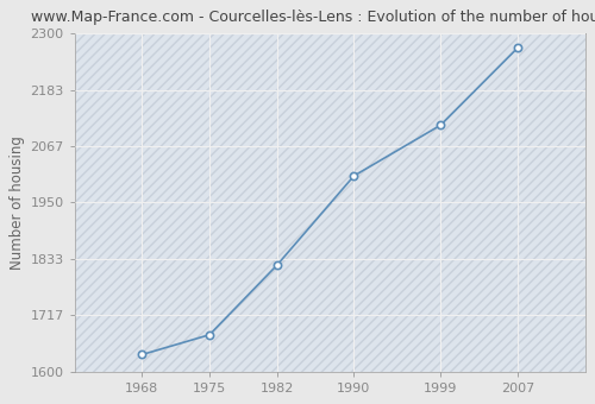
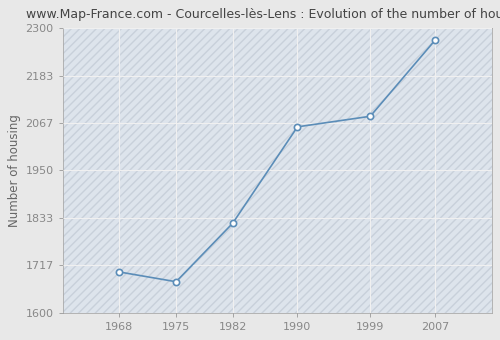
1968: 1635 -> 1700
1990: 2005 -> 2057
1999: 2110 -> 2083
